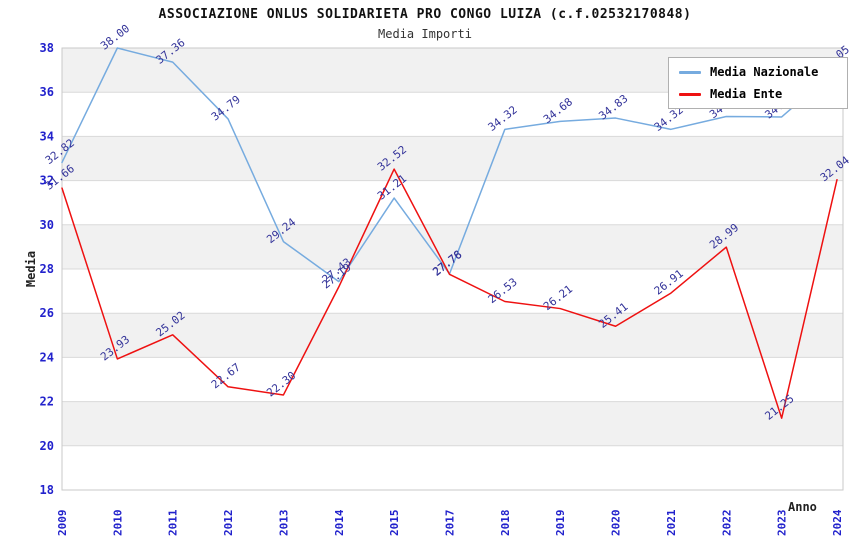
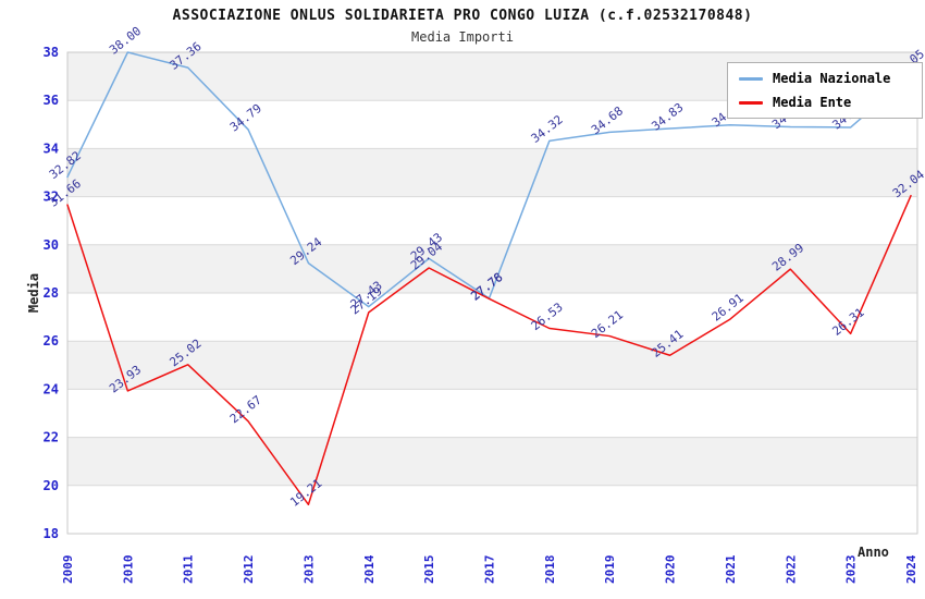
Media Ente/2013: 22.30 -> 19.21
Media Nazionale/2015: 31.21 -> 29.43
Media Ente/2015: 32.52 -> 29.04
Media Nazionale/2021: 34.32 -> 34.98
Media Ente/2023: 21.25 -> 26.31
